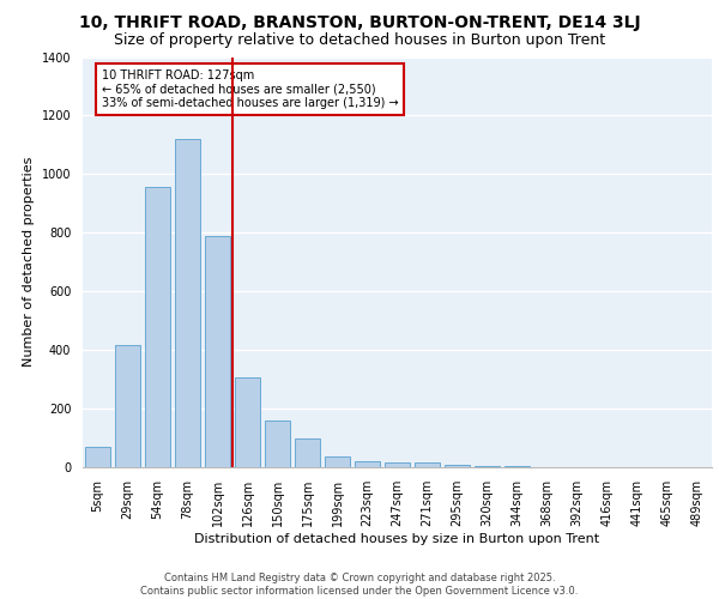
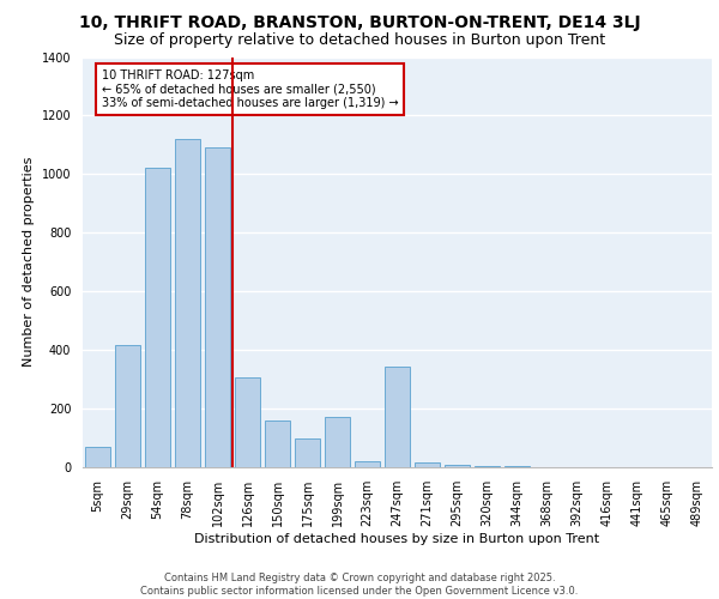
54sqm: 955 -> 1020
102sqm: 790 -> 1090
199sqm: 35 -> 170
247sqm: 18 -> 345
